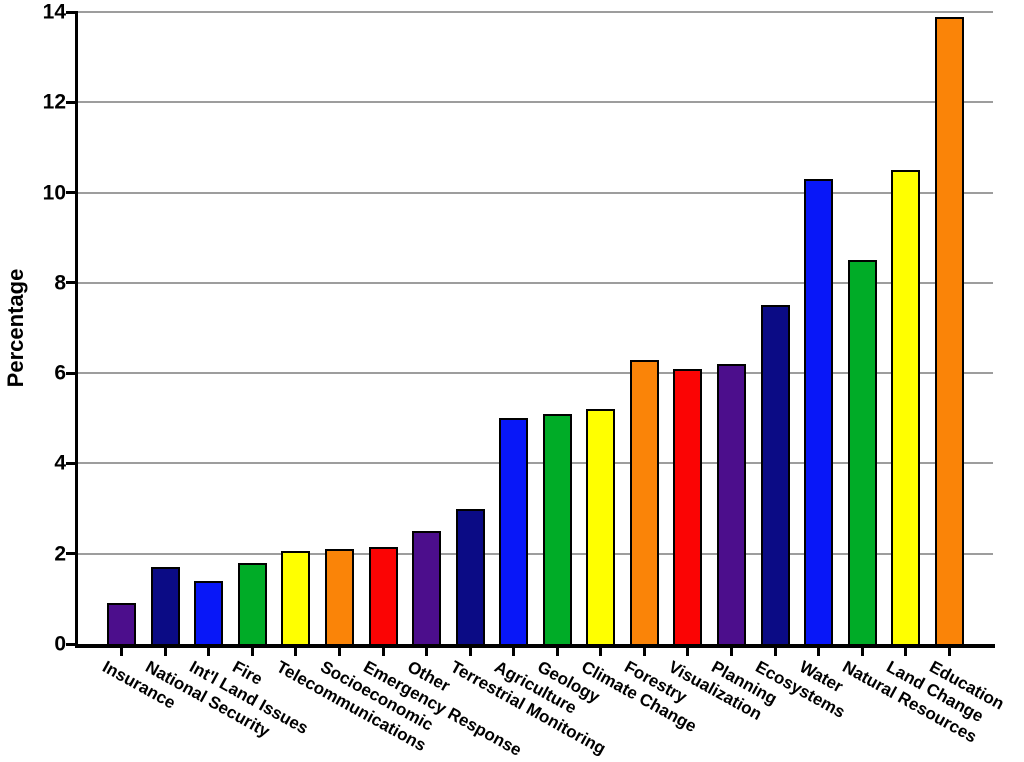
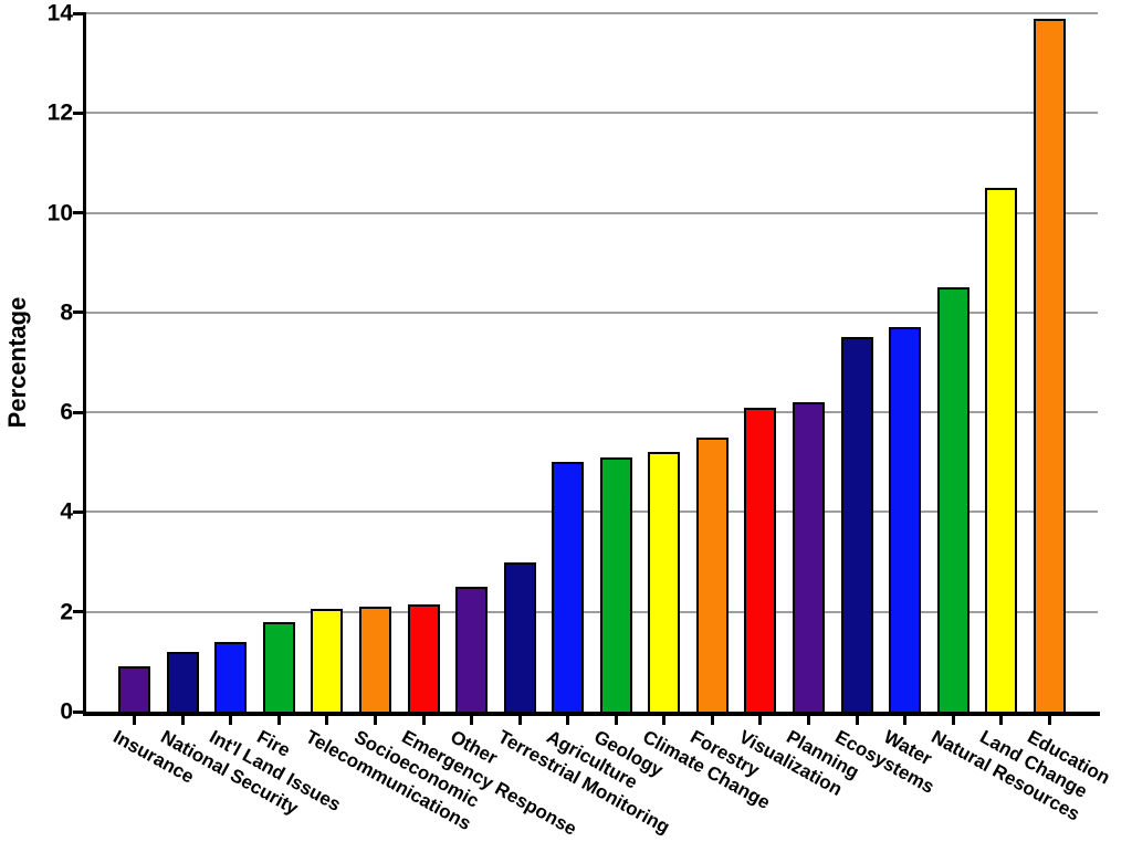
National Security: 1.7 -> 1.2
Forestry: 6.3 -> 5.5
Water: 10.3 -> 7.7
